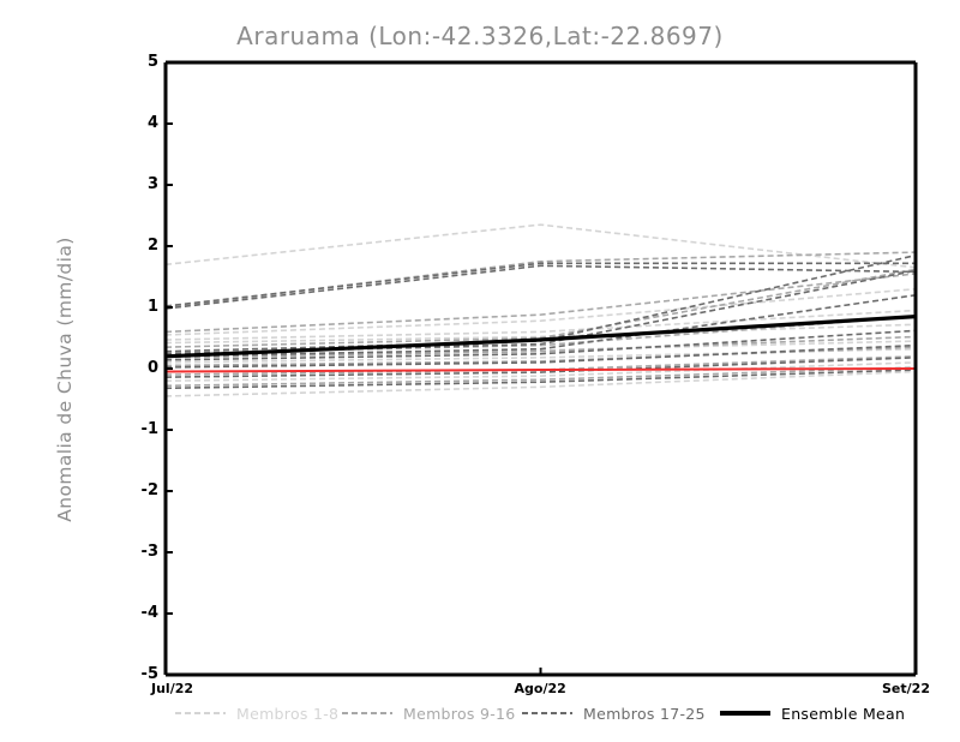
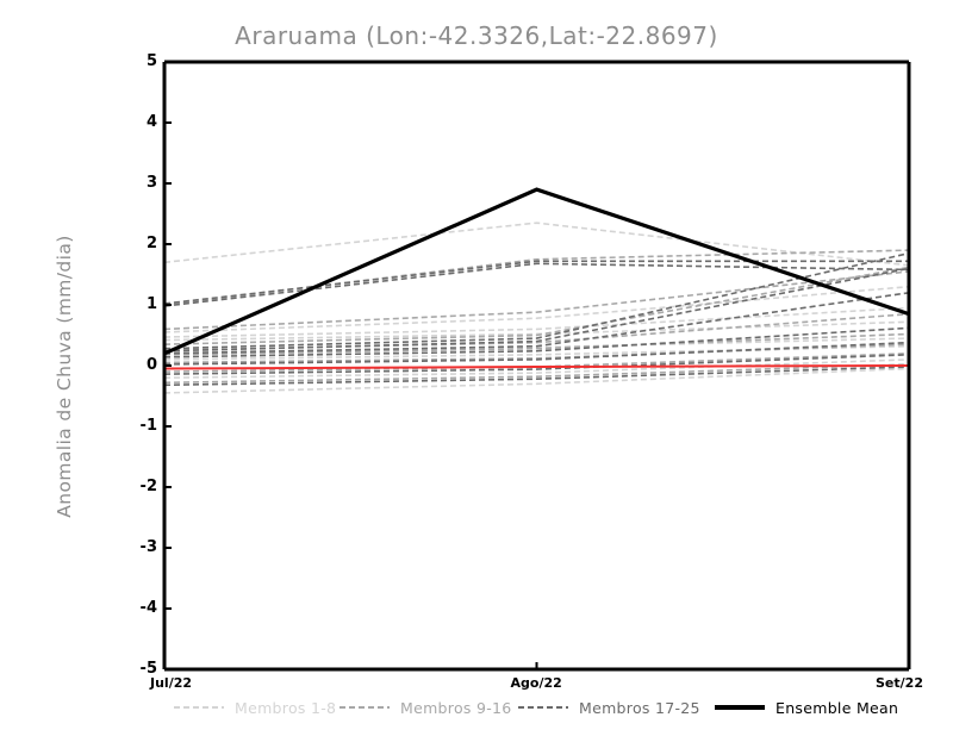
Ensemble Mean/1: 0.5 -> 2.9
